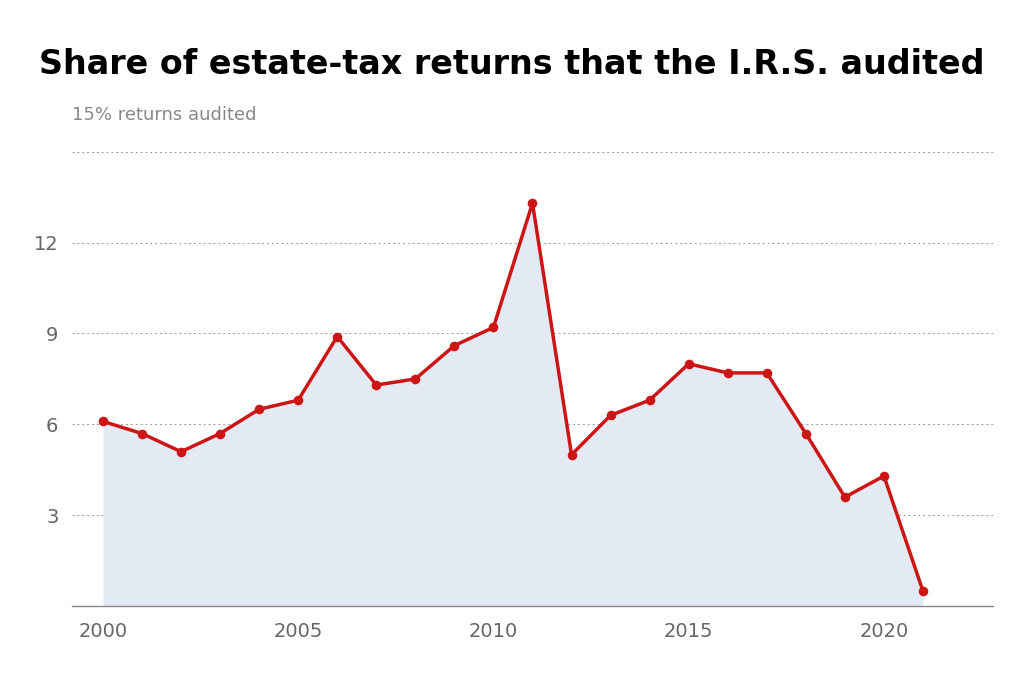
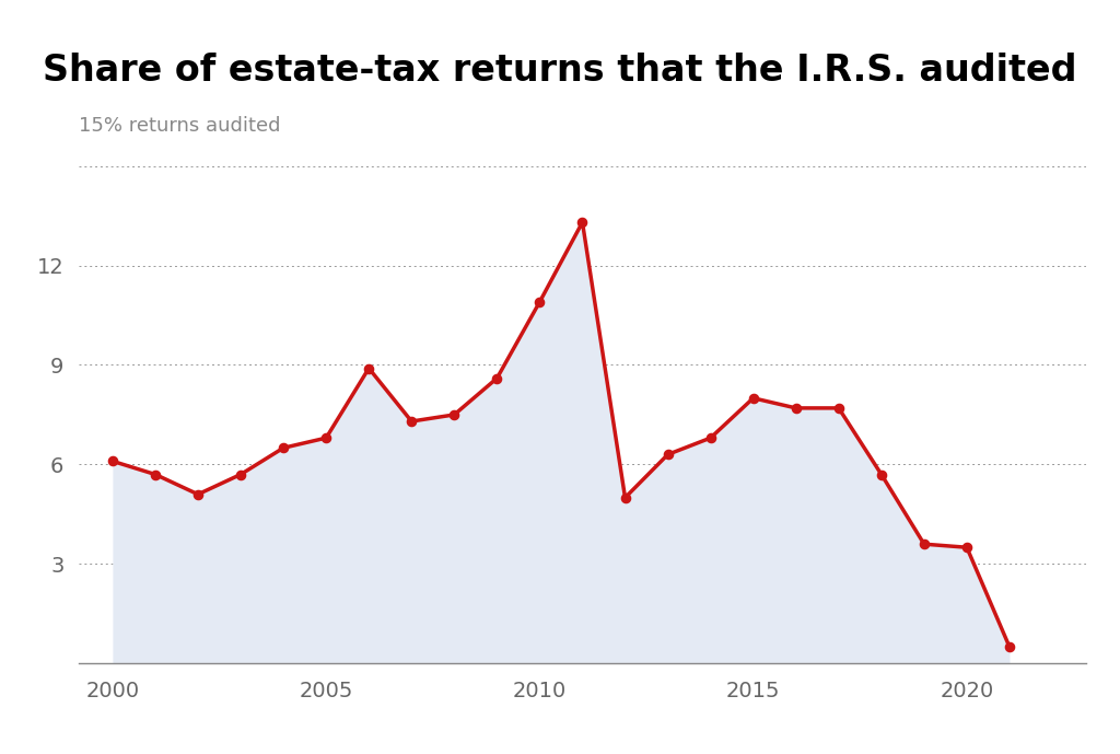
2010: 9.2 -> 10.9
2020: 4.3 -> 3.5
